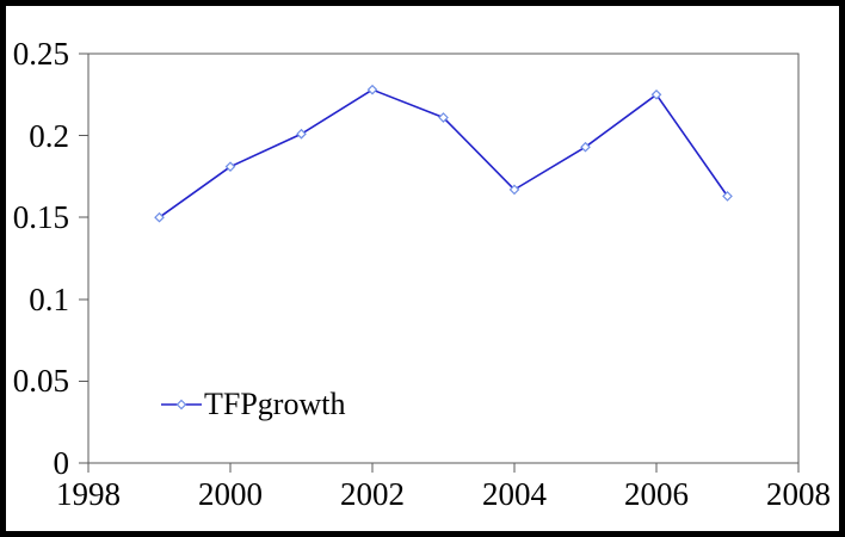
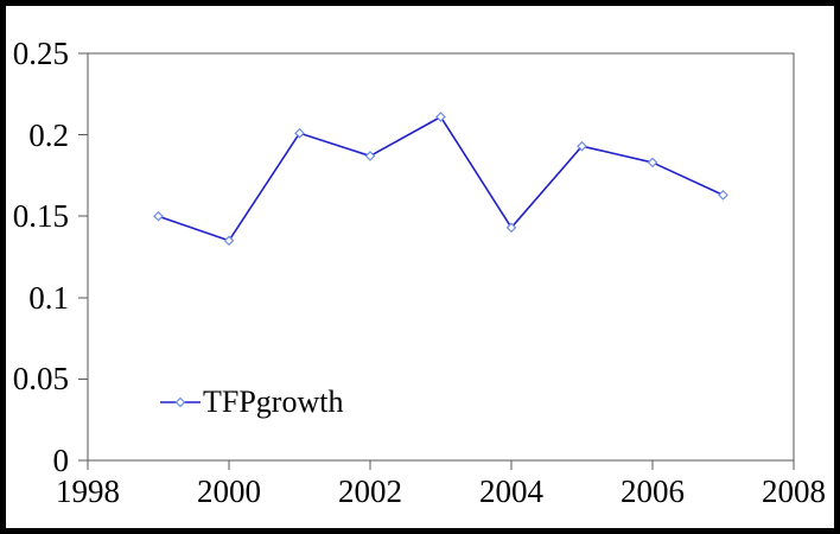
2000: 0.181 -> 0.135
2002: 0.228 -> 0.187
2004: 0.167 -> 0.143
2006: 0.225 -> 0.183
